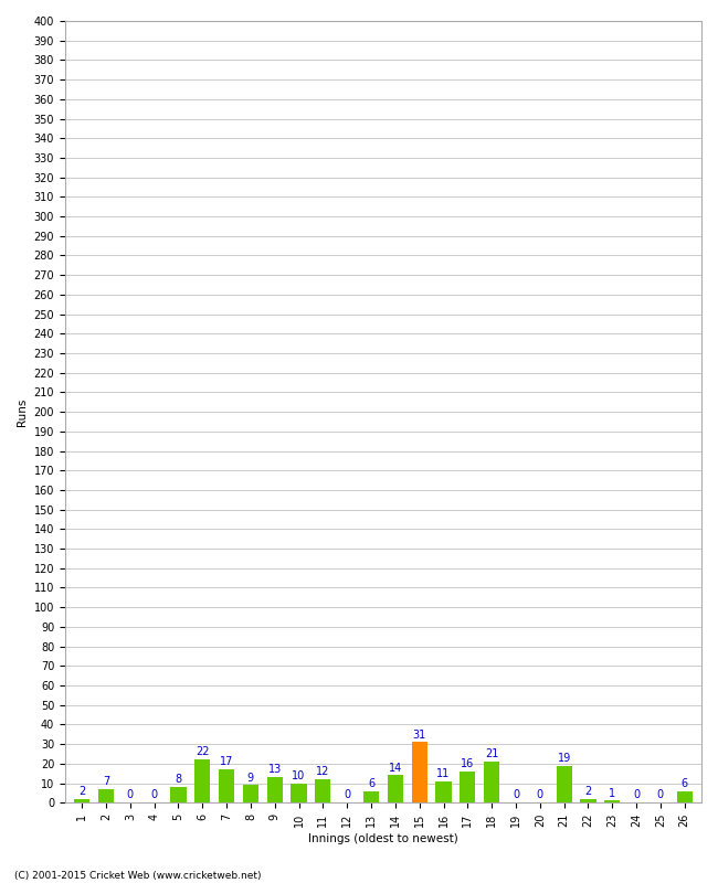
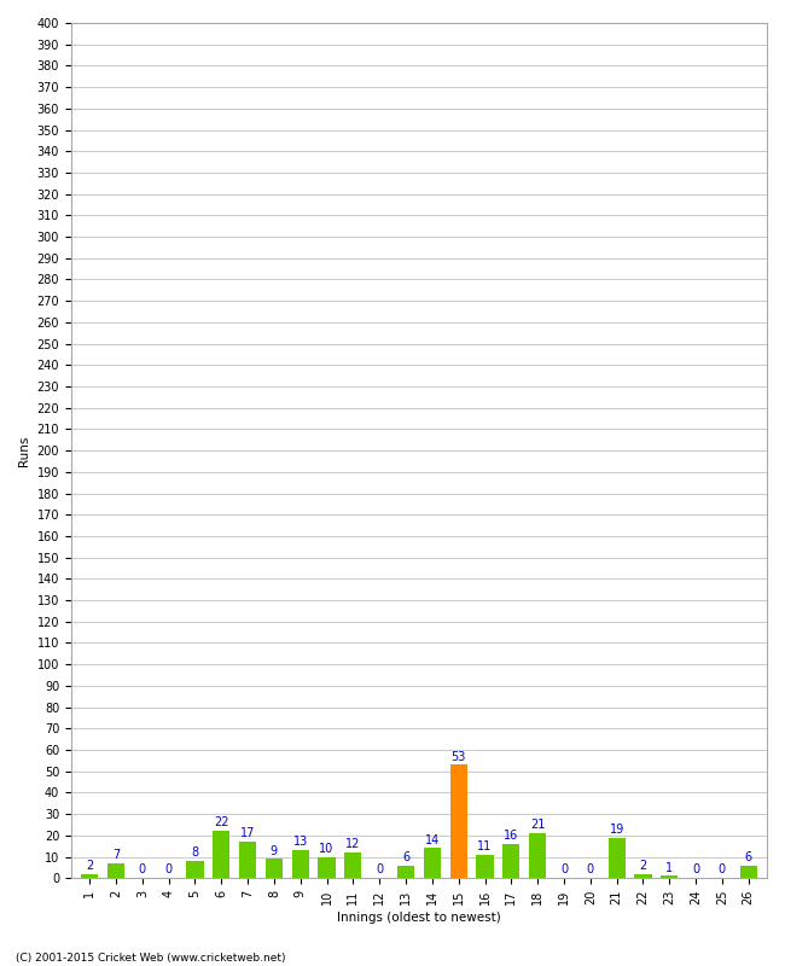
15: 31 -> 53
